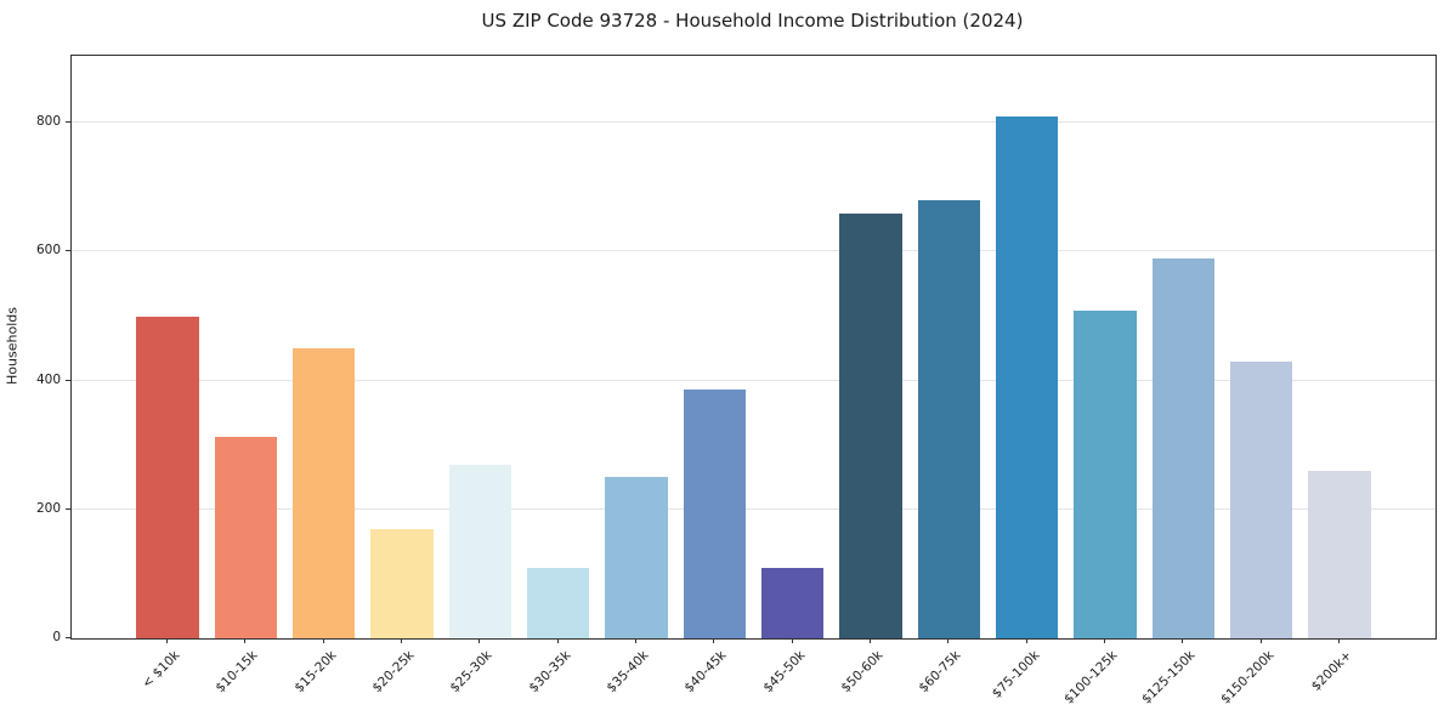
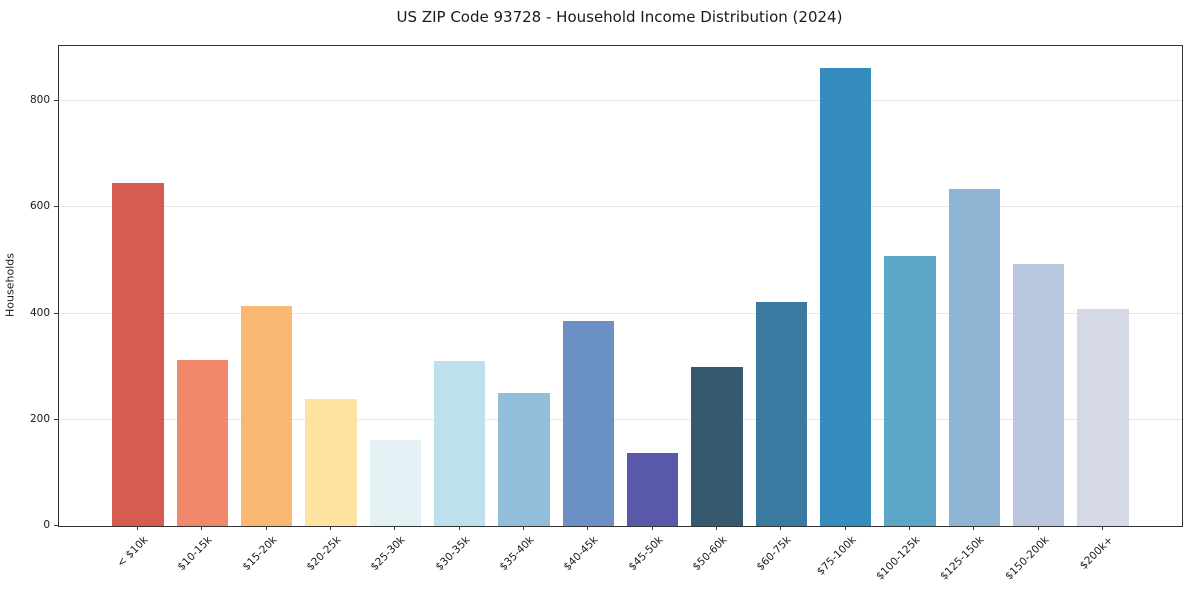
< $10k: 500 -> 650
$15-20k: 450 -> 420
$20-25k: 170 -> 240
$25-30k: 270 -> 160
$30-35k: 110 -> 310
$45-50k: 110 -> 140
$50-60k: 660 -> 300
$60-75k: 680 -> 420
$75-100k: 810 -> 860
$125-150k: 590 -> 640
$150-200k: 430 -> 490
$200k+: 260 -> 410
